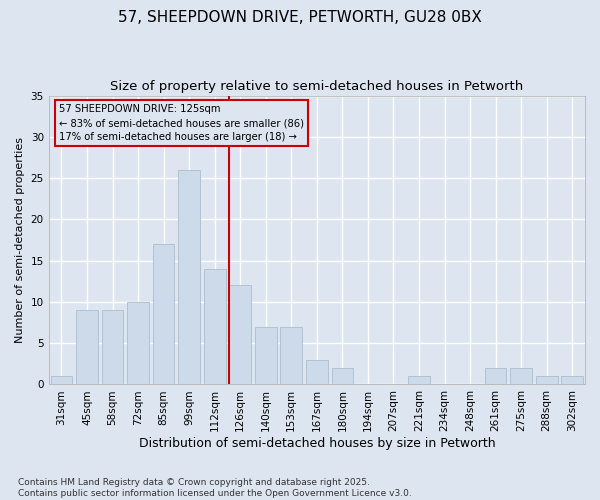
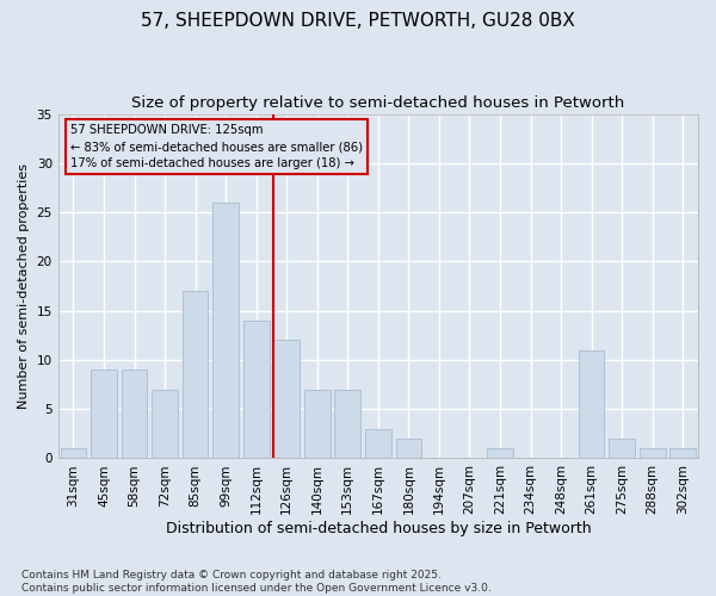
72sqm: 10 -> 7
261sqm: 2 -> 11
